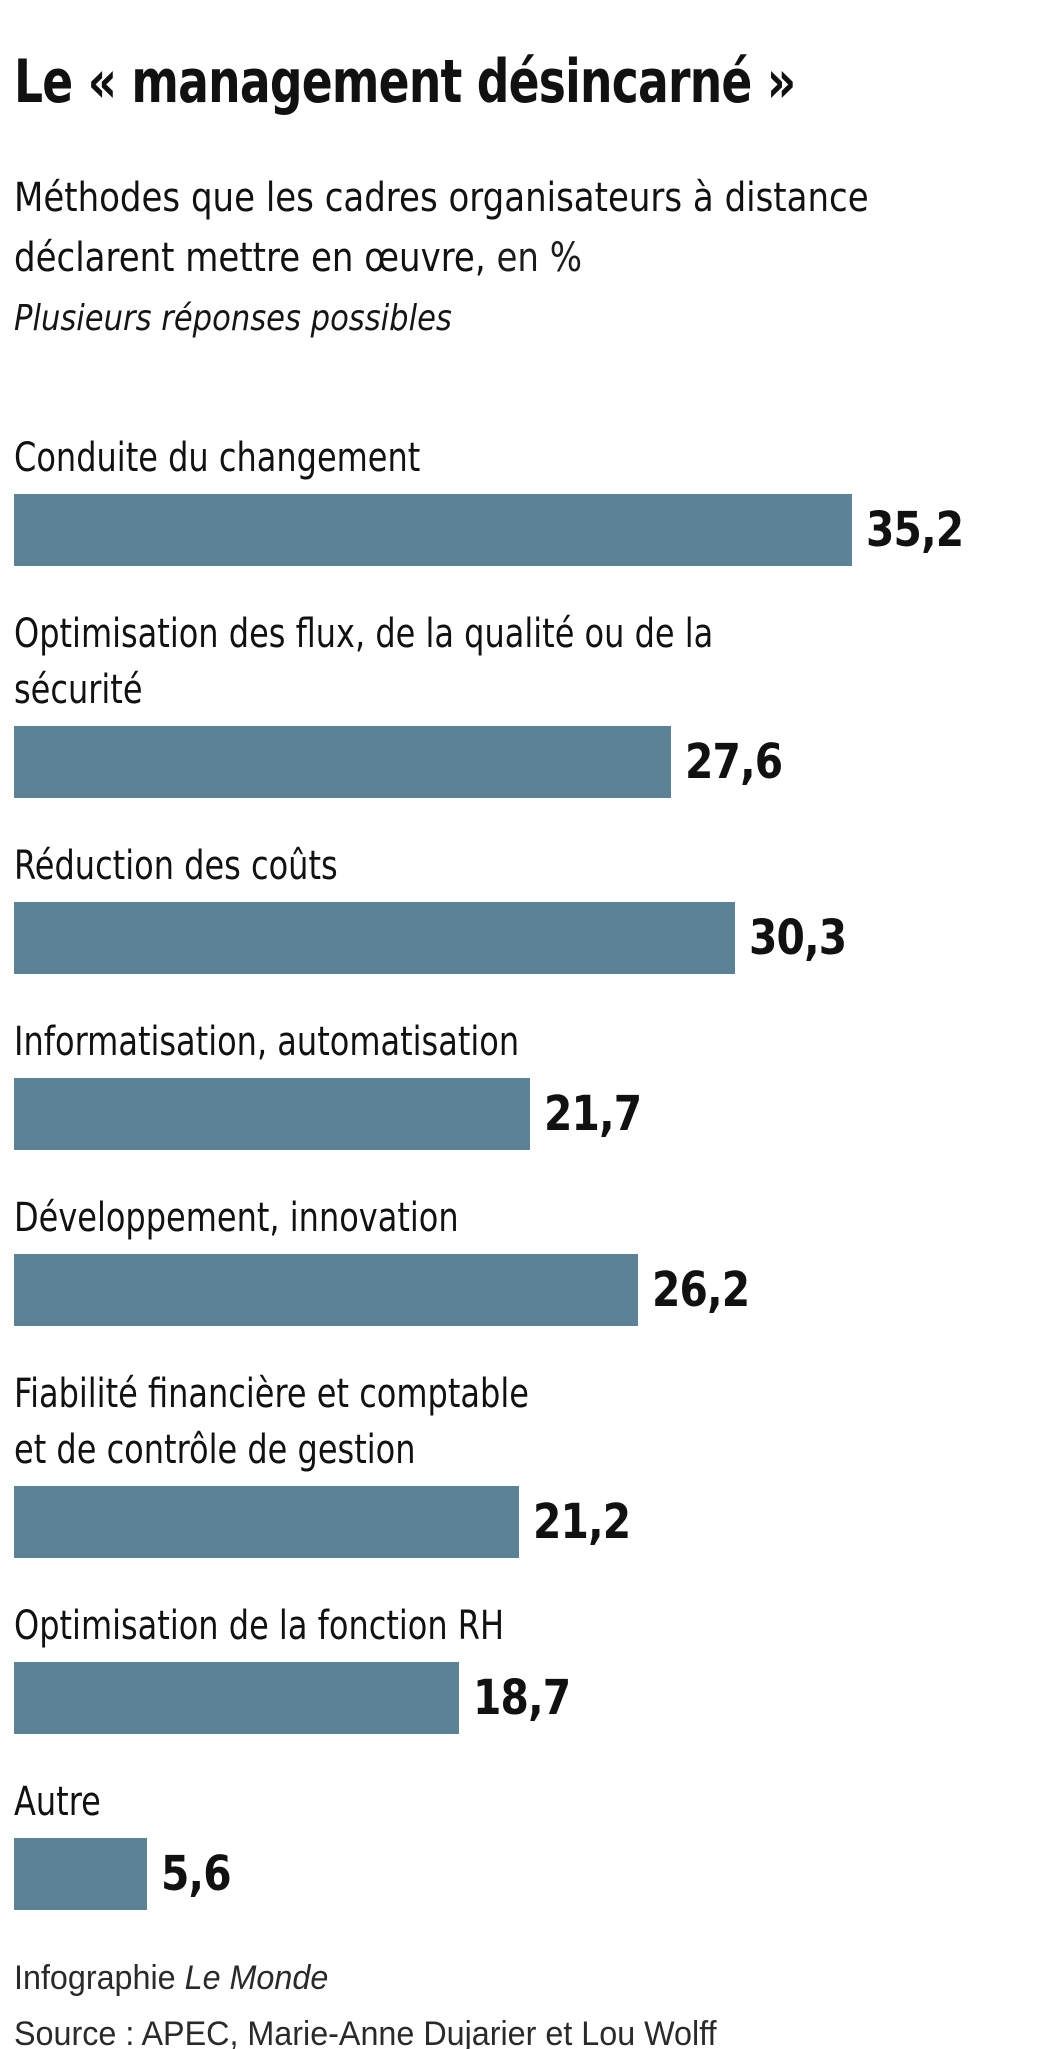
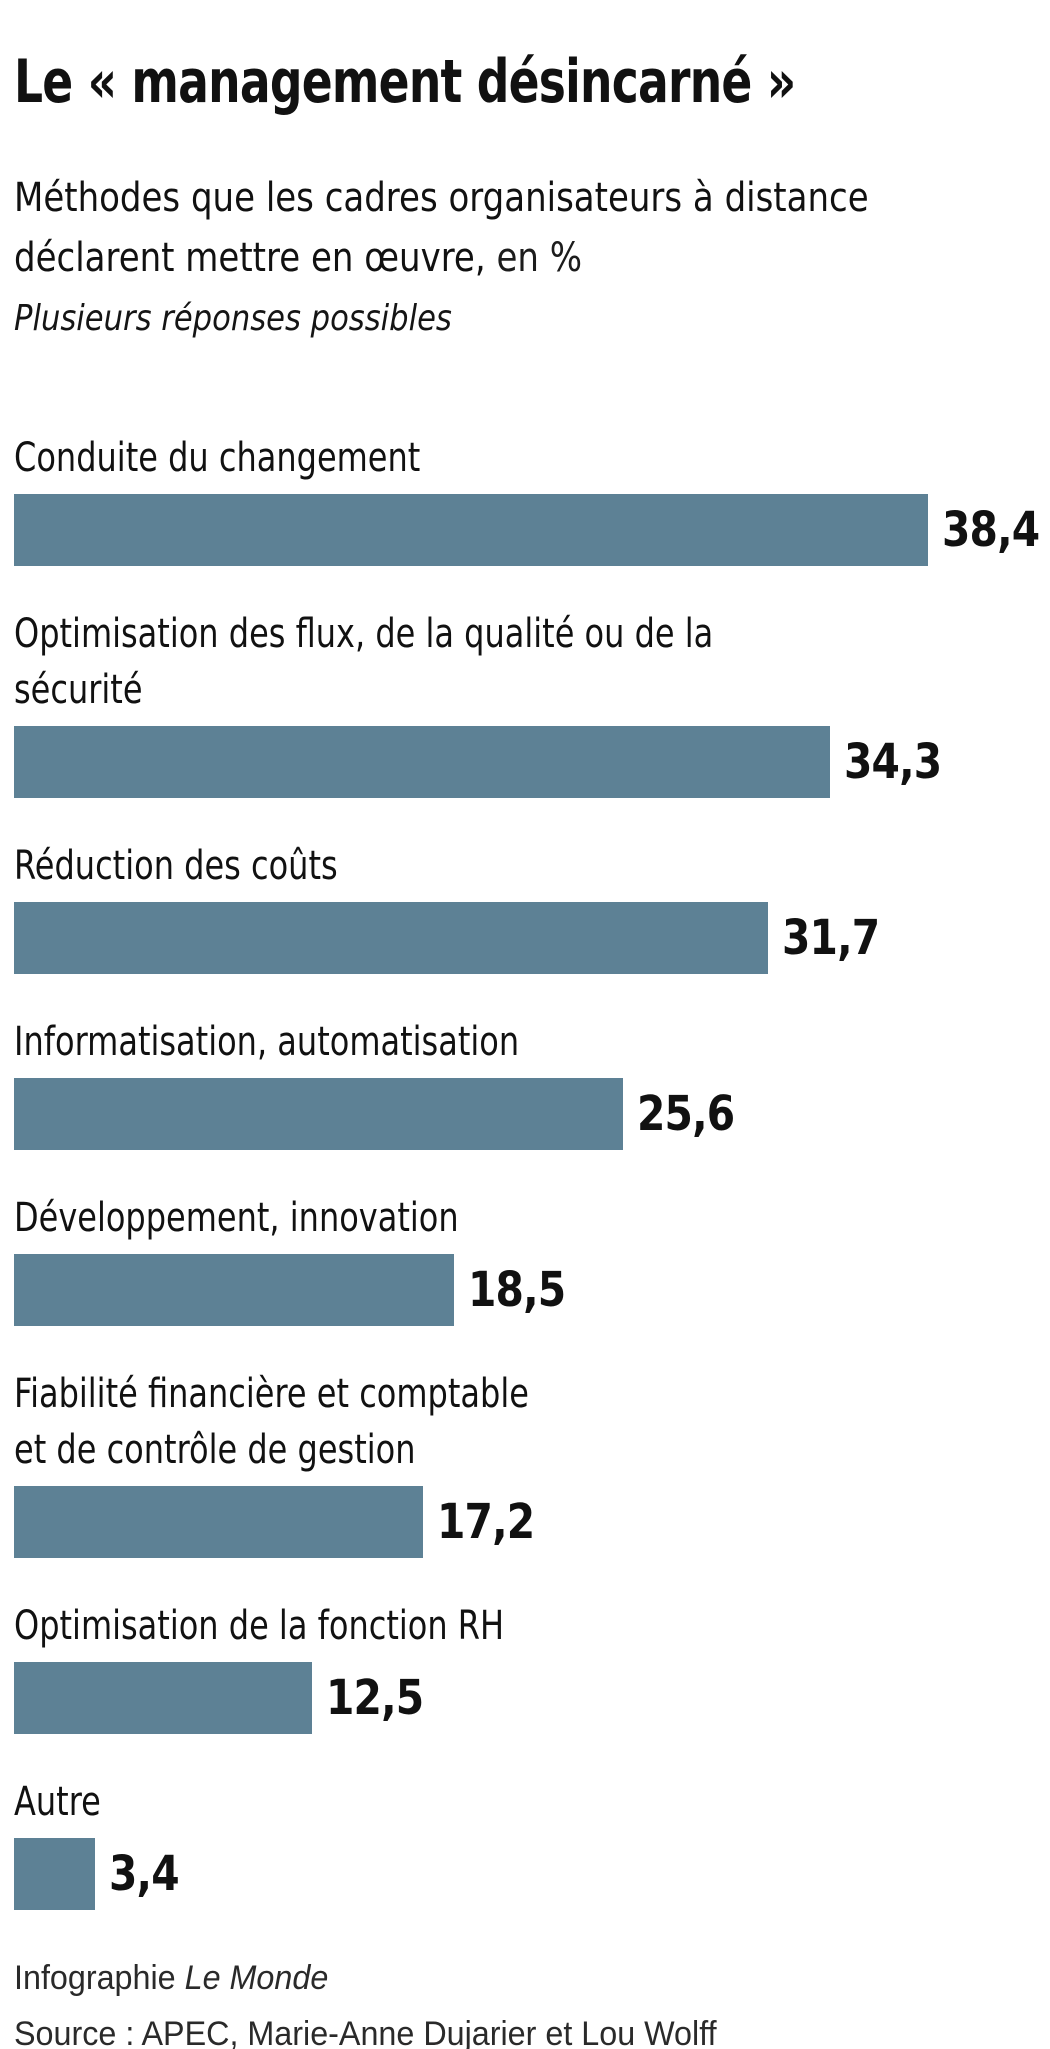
Conduite du changement: 35,2 -> 38,4
Optimisation des flux, de la qualité ou de la sécurité: 27,6 -> 34,3
Réduction des coûts: 30,3 -> 31,7
Informatisation, automatisation: 21,7 -> 25,6
Développement, innovation: 26,2 -> 18,5
Fiabilité financière et comptable et de contrôle de gestion: 21,2 -> 17,2
Optimisation de la fonction RH: 18,7 -> 12,5
Autre: 5,6 -> 3,4
